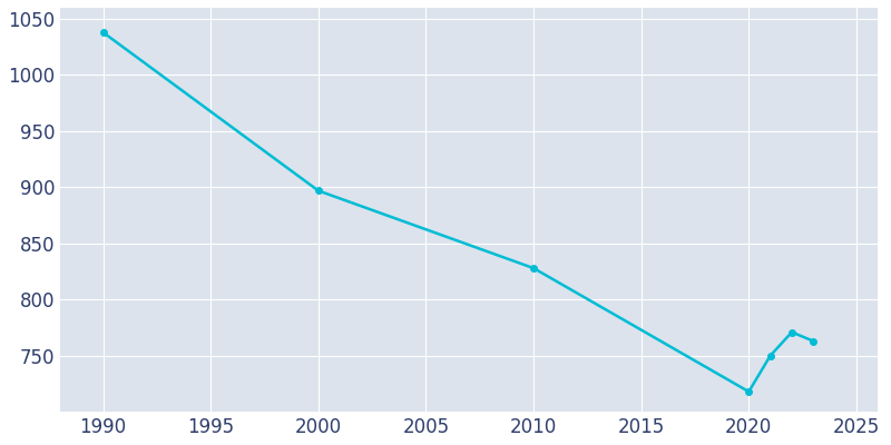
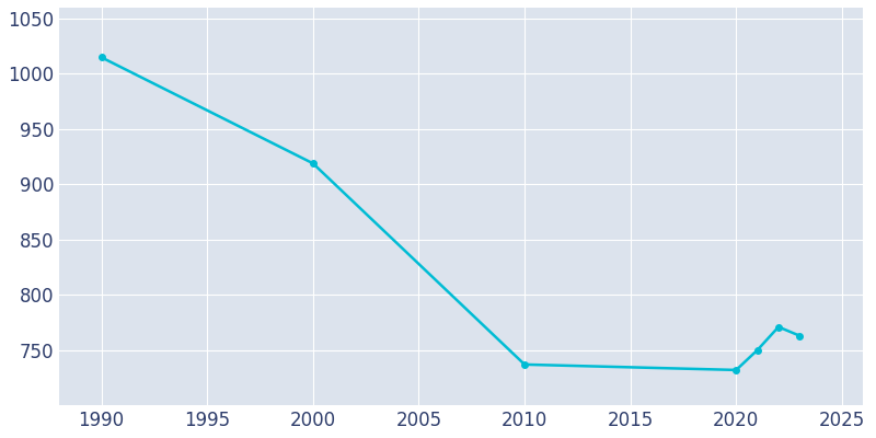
1990: 1038 -> 1015
2000: 897 -> 919
2010: 828 -> 737
2020: 718 -> 732
